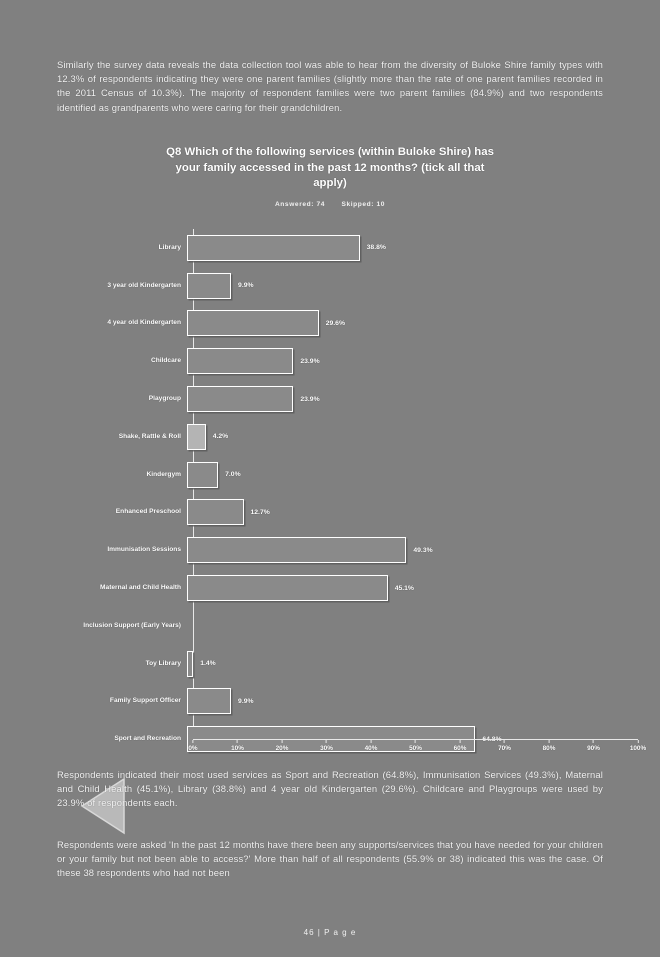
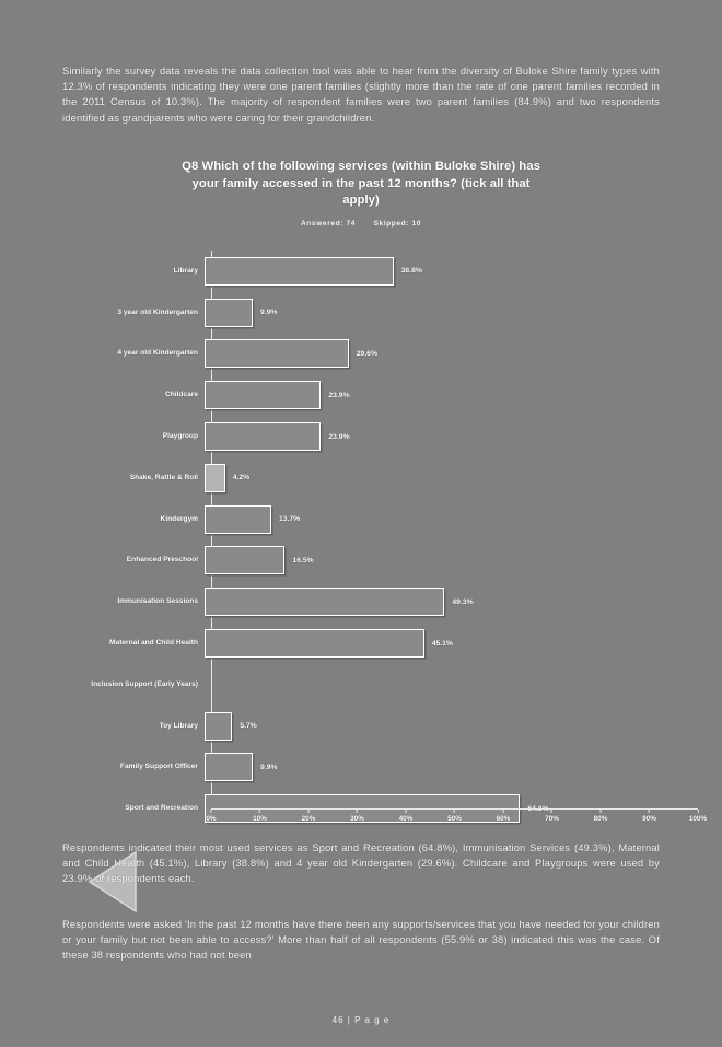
Kindergym: 7.0% -> 13.7%
Enhanced Preschool: 12.7% -> 16.5%
Toy Library: 1.4% -> 5.7%
